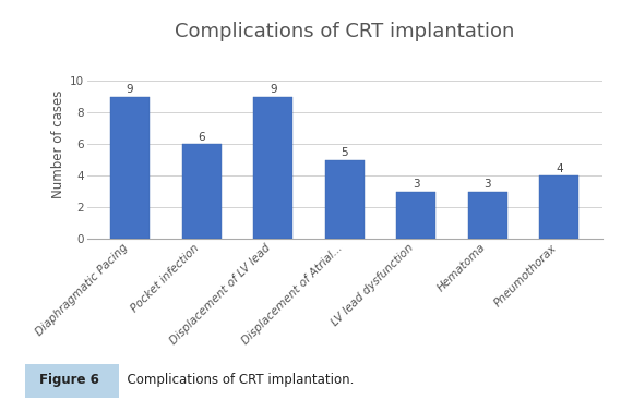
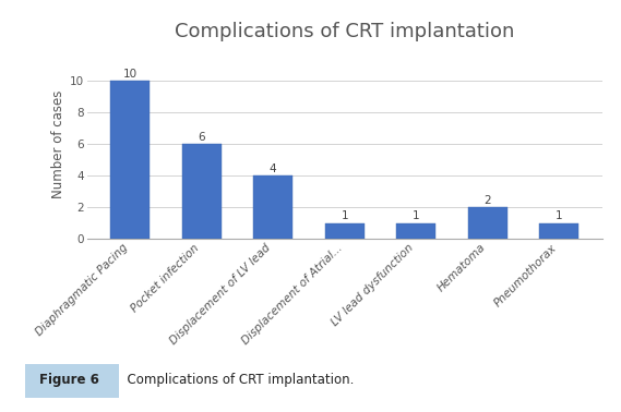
Diaphragmatic Pacing: 9 -> 10
Displacement of LV lead: 9 -> 4
Displacement of Atrial...: 5 -> 1
LV lead dysfunction: 3 -> 1
Hematoma: 3 -> 2
Pneumothorax: 4 -> 1
